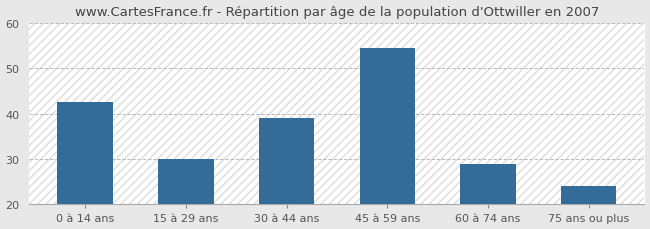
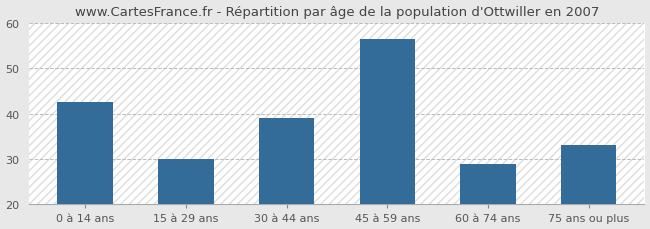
45 à 59 ans: 54.5 -> 56.5
75 ans ou plus: 24.0 -> 33.0
